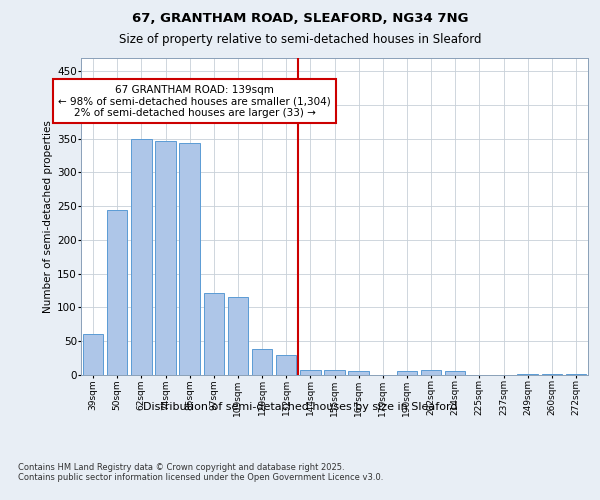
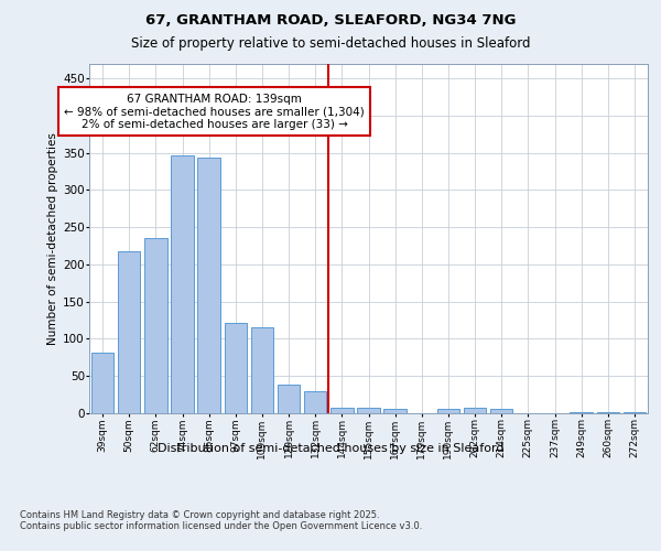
39sqm: 60 -> 82
50sqm: 244 -> 218
62sqm: 350 -> 236
